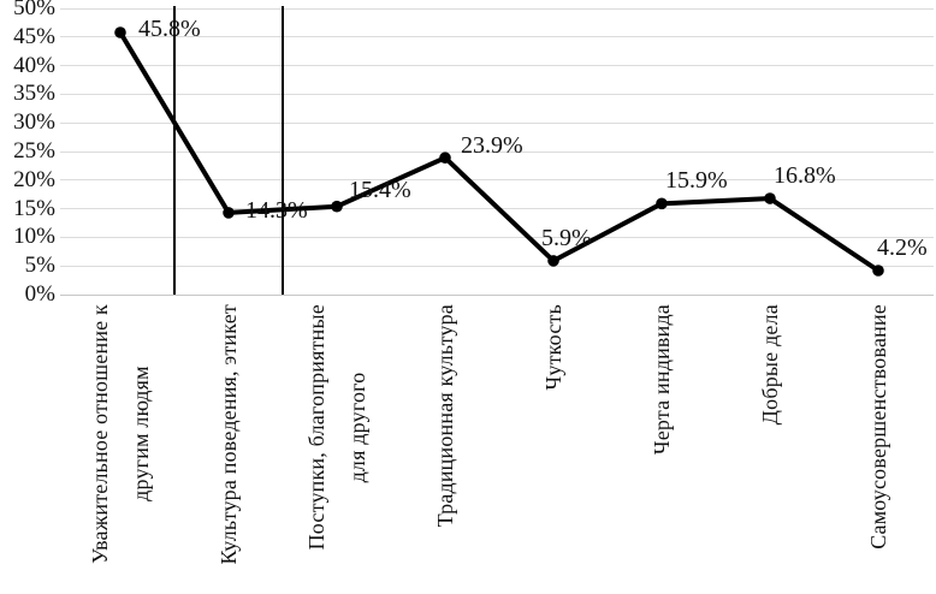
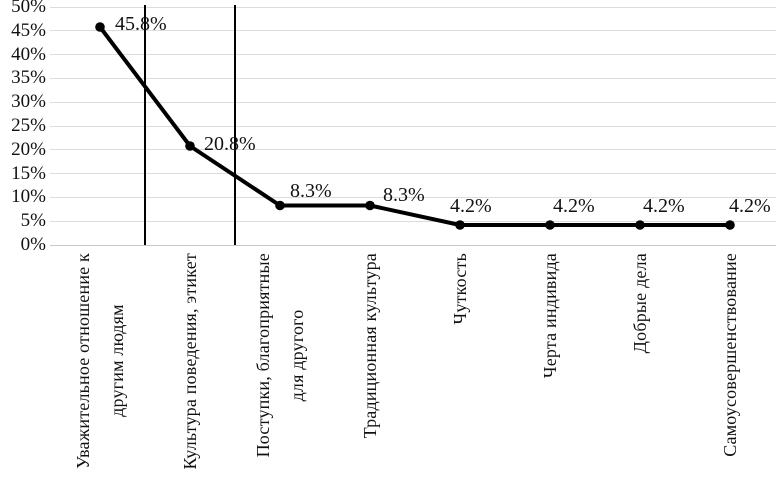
Культура поведения, этикет: 14.3% -> 20.8%
Поступки, благоприятные для другого: 15.4% -> 8.3%
Традиционная культура: 23.9% -> 8.3%
Чуткость: 5.9% -> 4.2%
Черта индивида: 15.9% -> 4.2%
Добрые дела: 16.8% -> 4.2%
